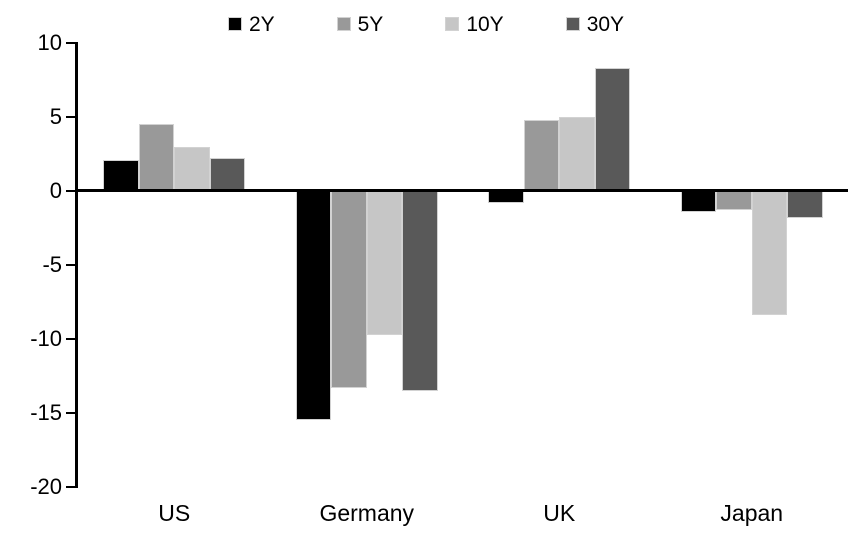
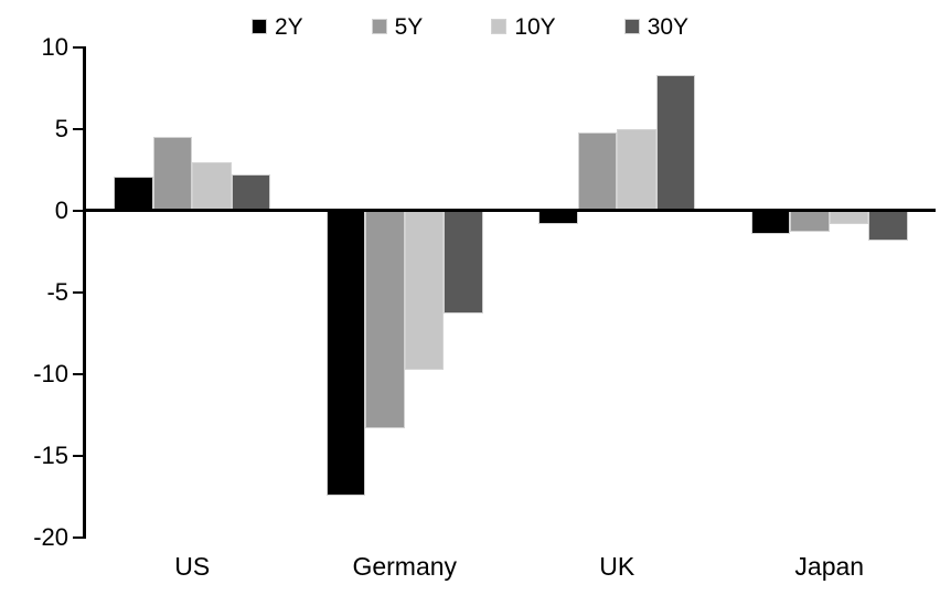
2Y/Germany: -15.5 -> -17.4
30Y/Germany: -13.5 -> -6.3
10Y/Japan: -8.4 -> -0.8
